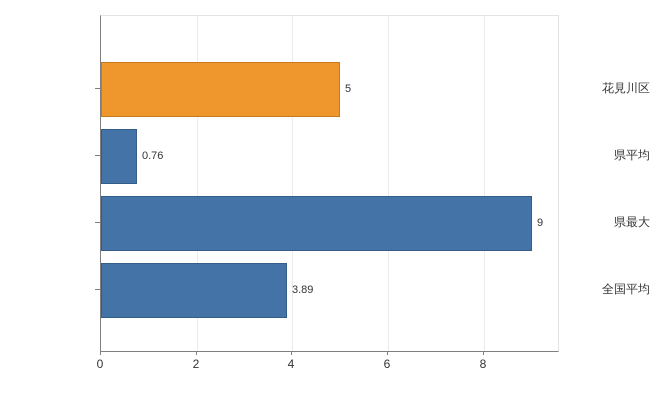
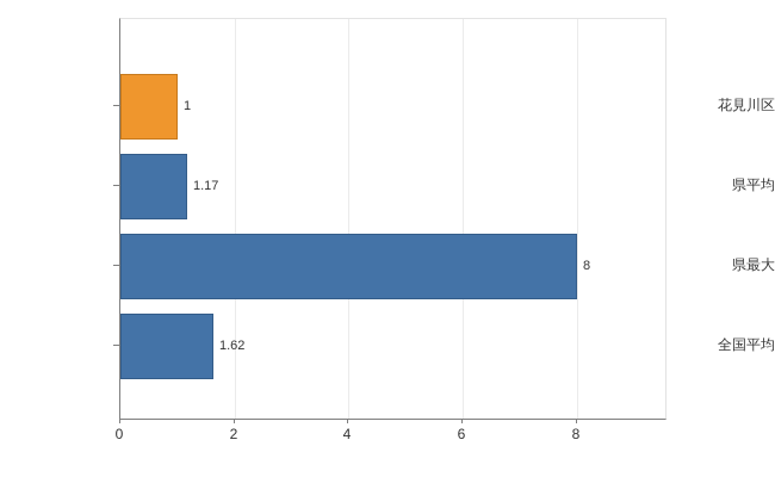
花見川区: 5 -> 1
県平均: 0.76 -> 1.17
県最大: 9 -> 8
全国平均: 3.89 -> 1.62
